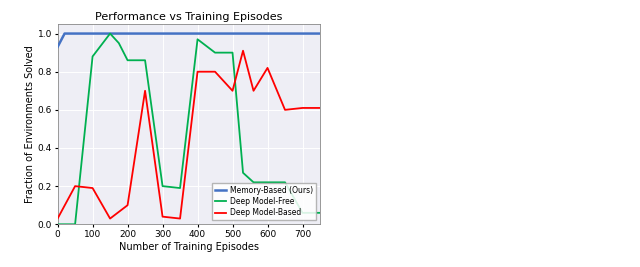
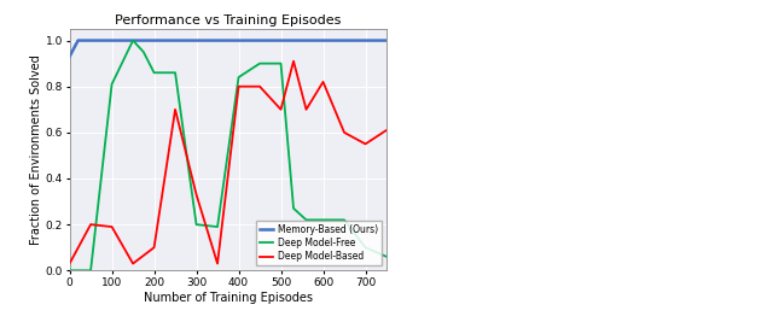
Deep Model-Free/100: 0.88 -> 0.81
Deep Model-Based/300: 0.04 -> 0.33
Deep Model-Free/400: 0.97 -> 0.84
Deep Model-Free/700: 0.06 -> 0.10
Deep Model-Based/700: 0.61 -> 0.55
